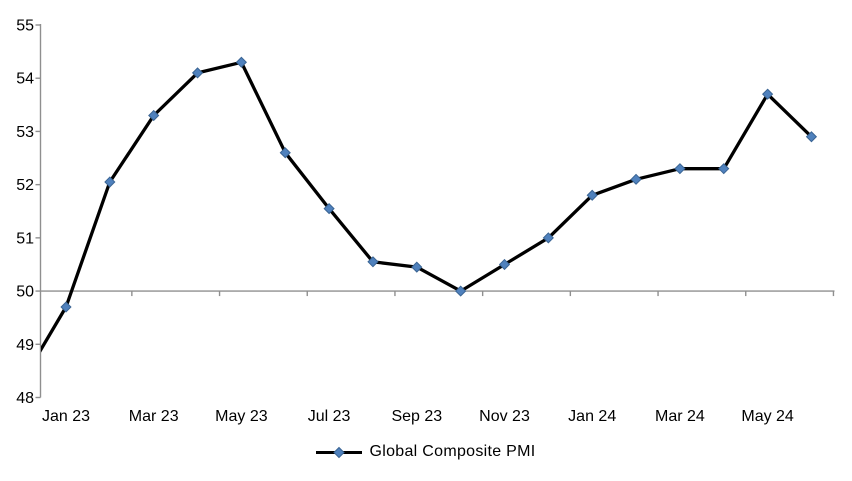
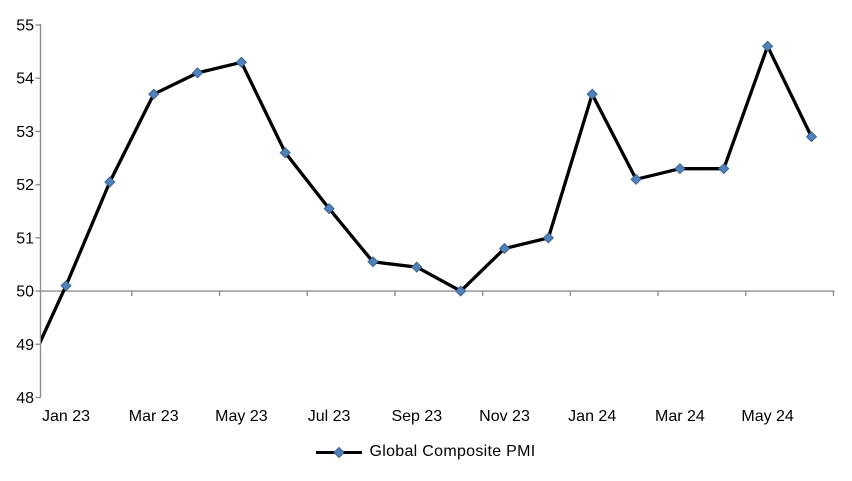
Jan 23: 49.7 -> 50.1
Mar 23: 53.3 -> 53.7
Nov 23: 50.5 -> 50.8
Jan 24: 51.8 -> 53.7
May 24: 53.7 -> 54.6
